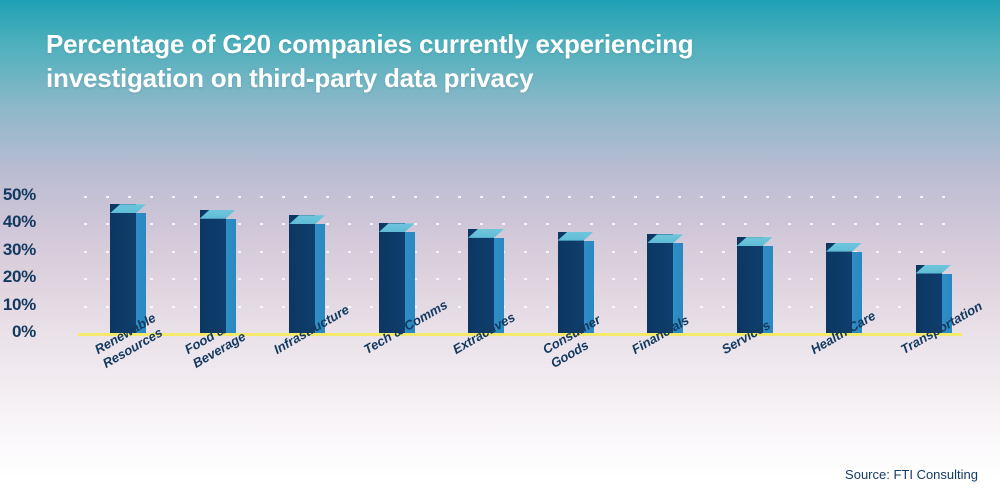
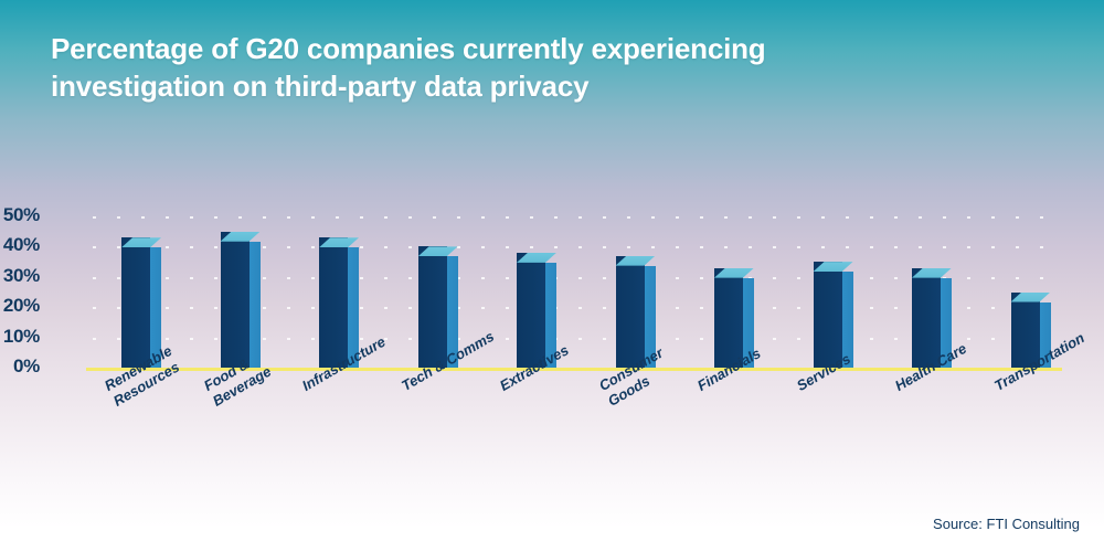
Renewable Resources: 47% -> 43%
Financials: 36% -> 33%
